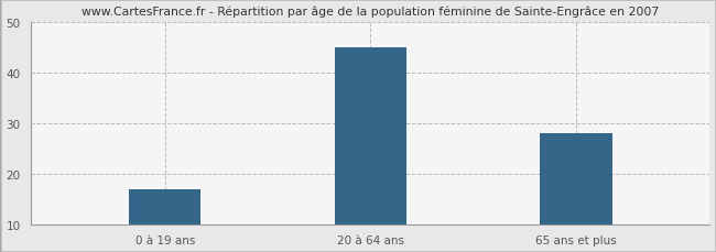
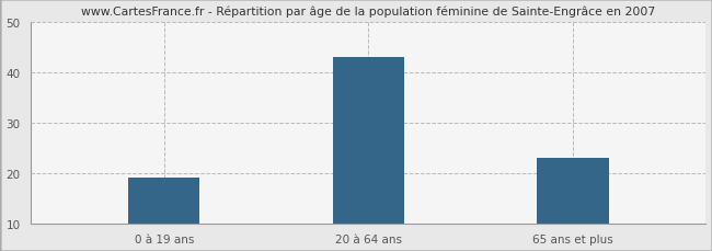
0 à 19 ans: 17 -> 19
20 à 64 ans: 45 -> 43
65 ans et plus: 28 -> 23
